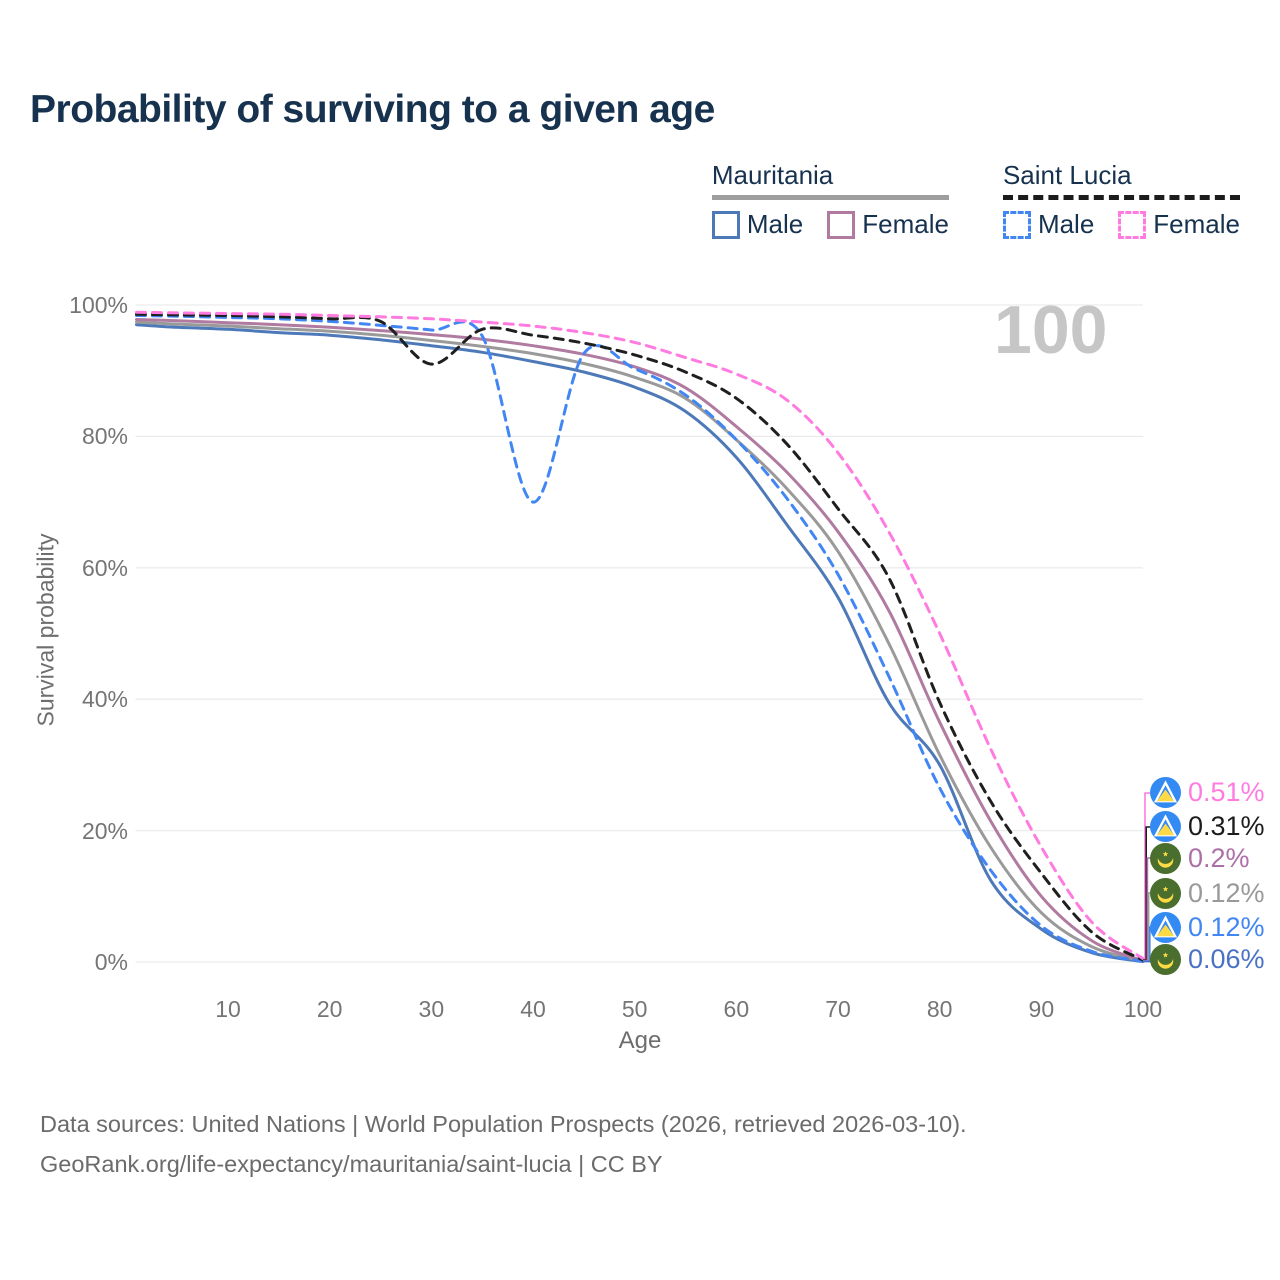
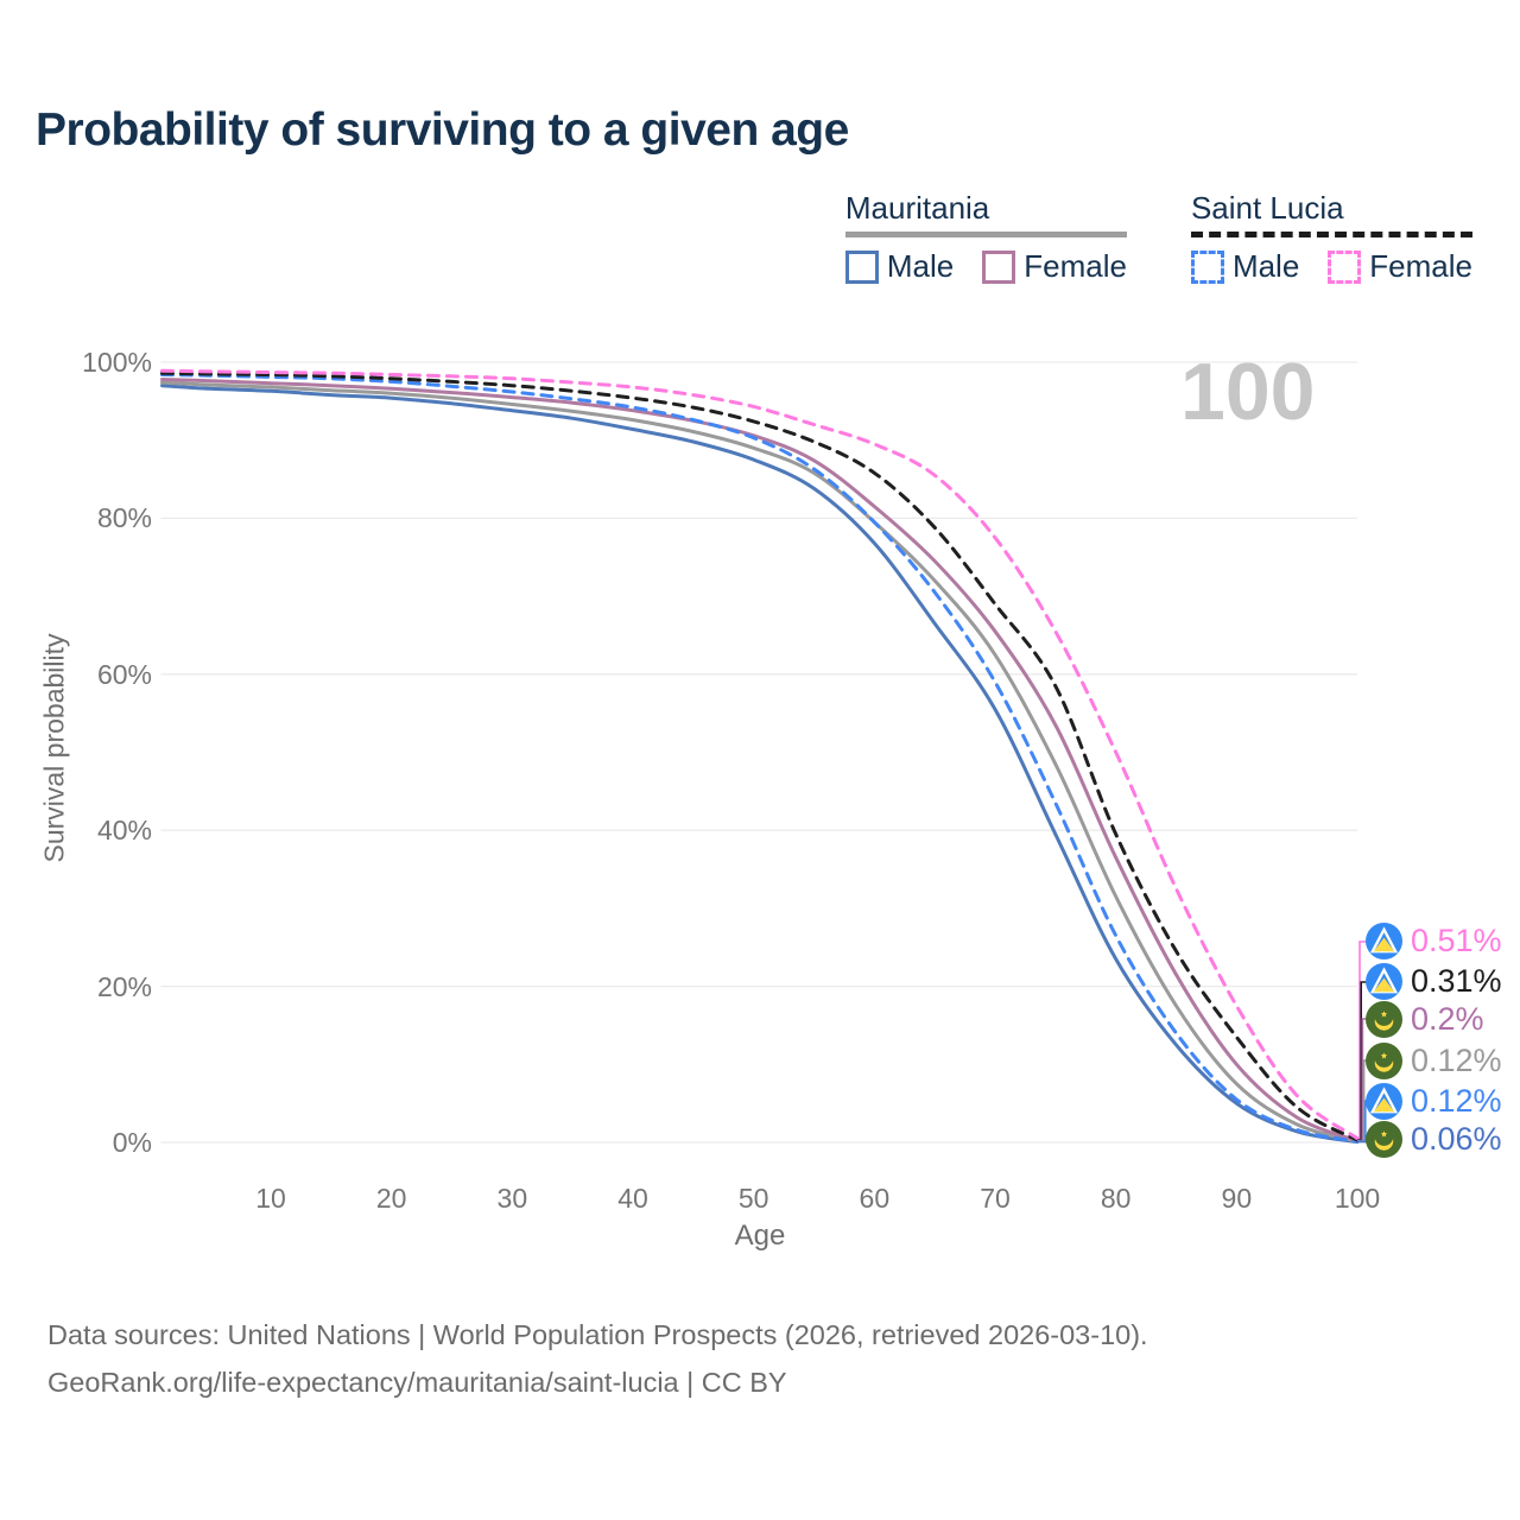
Saint Lucia/30: 91% -> 97%
Saint Lucia Male/40: 70% -> 94%
Mauritania Male/80: 30% -> 24%
